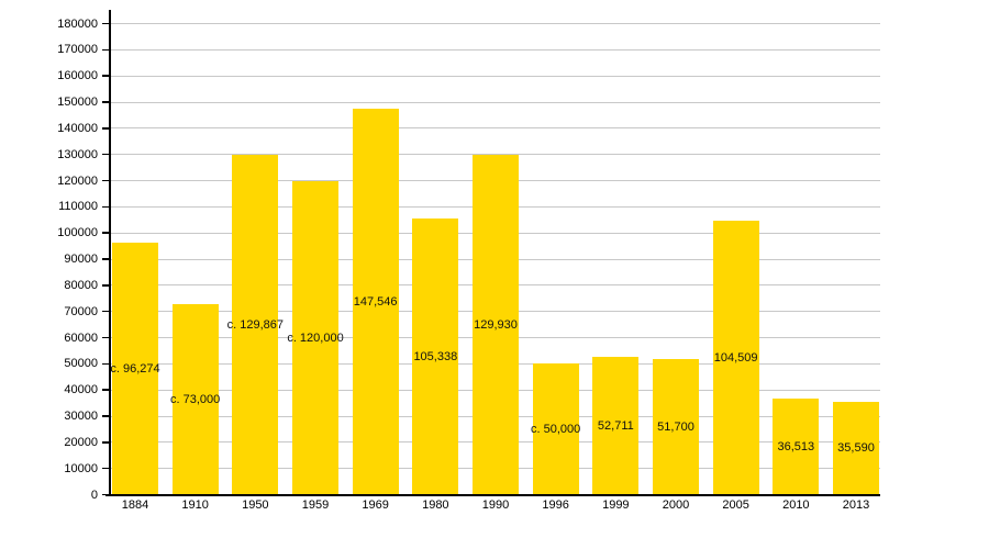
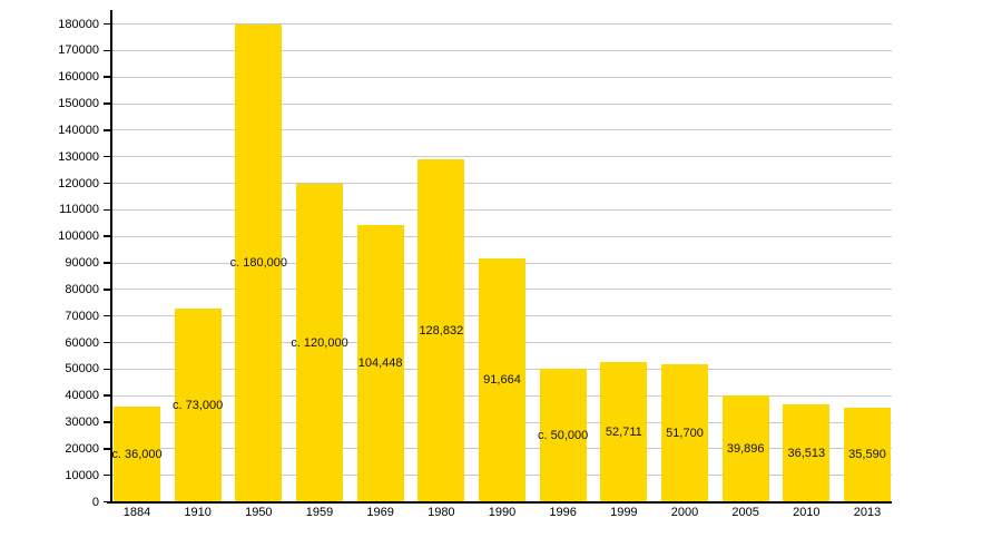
1884: 96,274 -> 36,000
1950: 129,867 -> 180,000
1969: 147,546 -> 104,448
1980: 105,338 -> 128,832
1990: 129,930 -> 91,664
2005: 104,509 -> 39,896
